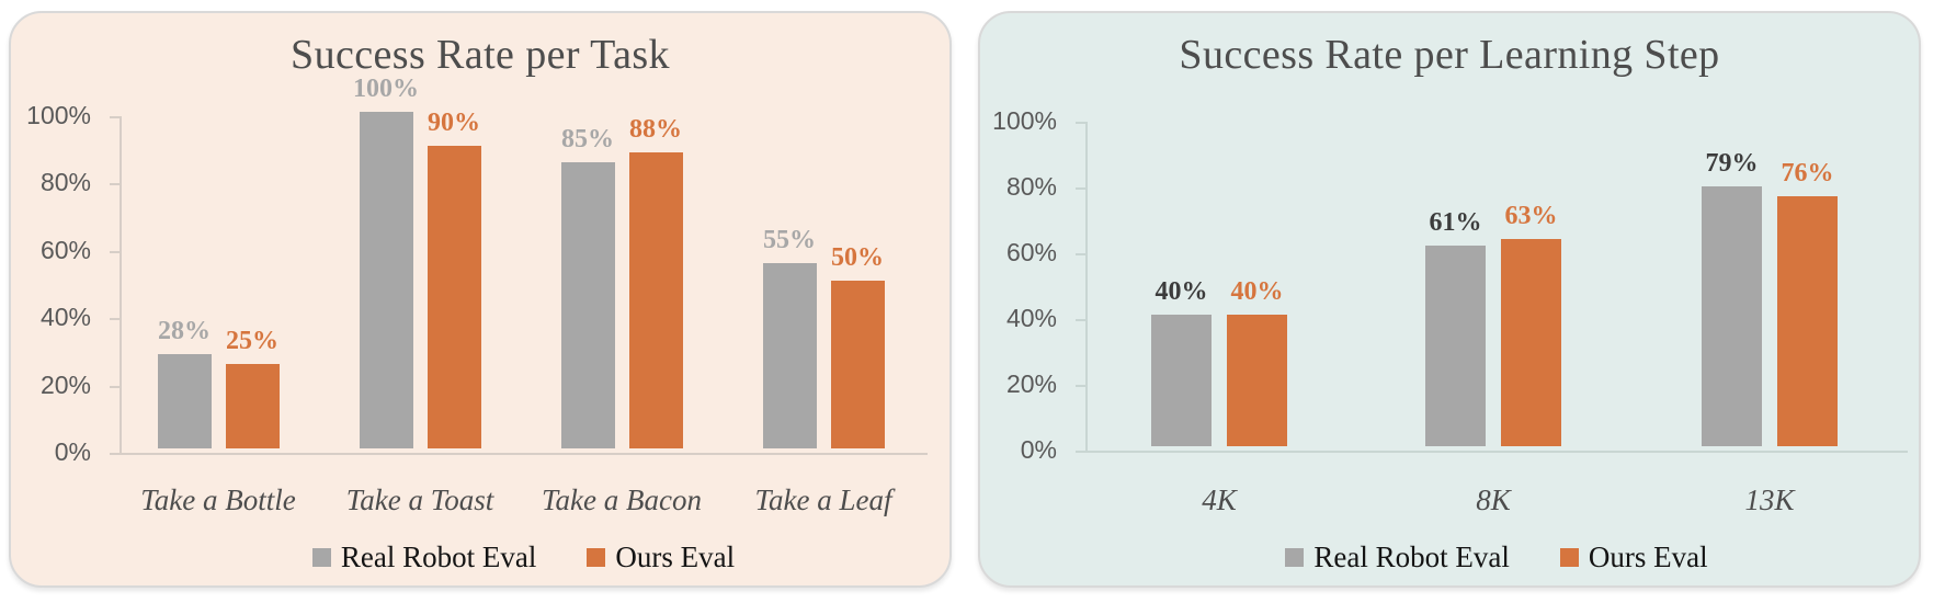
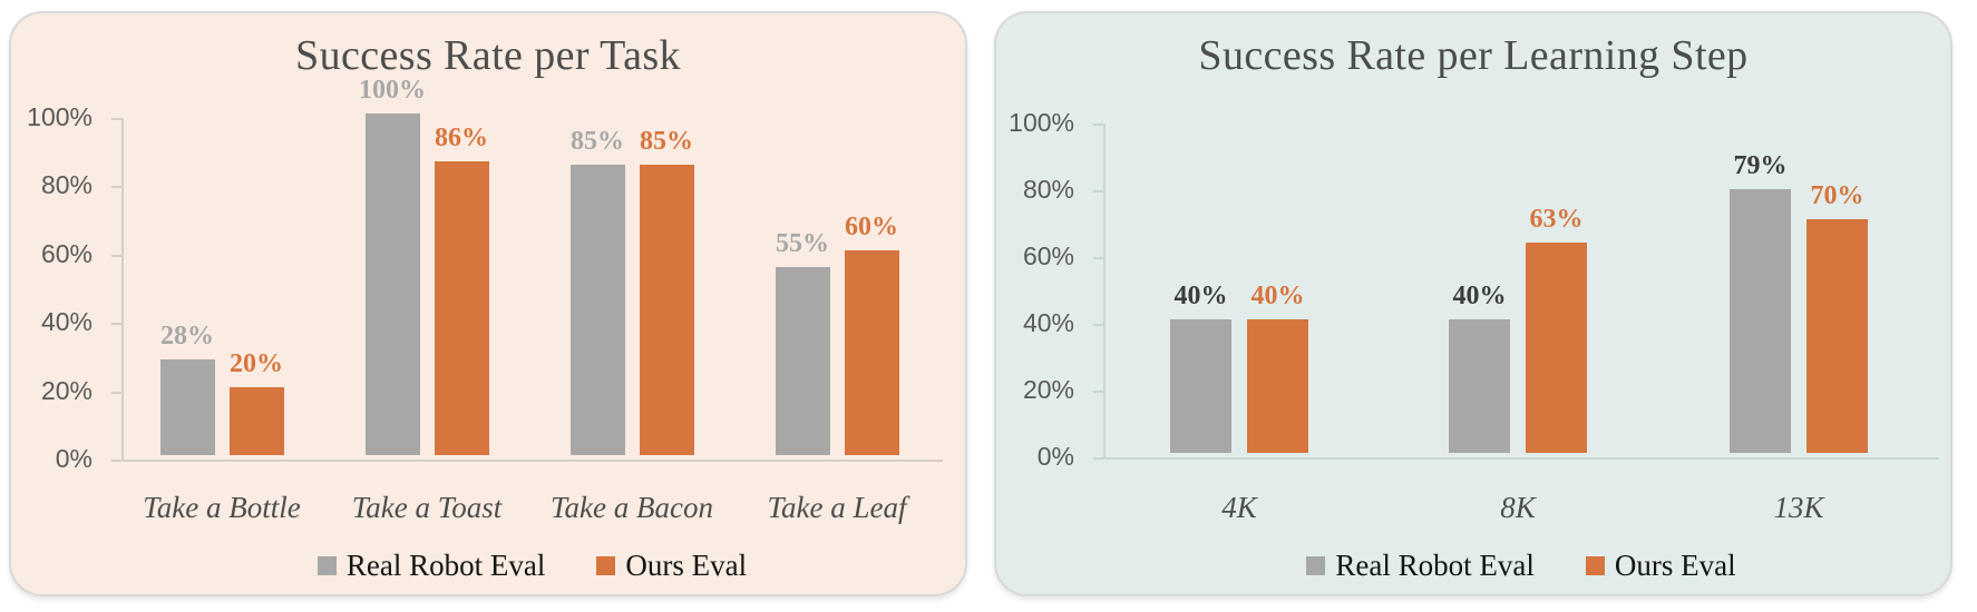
Success Rate per Task/Ours Eval/Take a Bottle: 25% -> 20%
Success Rate per Task/Ours Eval/Take a Toast: 90% -> 86%
Success Rate per Task/Ours Eval/Take a Bacon: 88% -> 85%
Success Rate per Task/Ours Eval/Take a Leaf: 50% -> 60%
Success Rate per Learning Step/Real Robot Eval/8K: 61% -> 40%
Success Rate per Learning Step/Ours Eval/13K: 76% -> 70%
